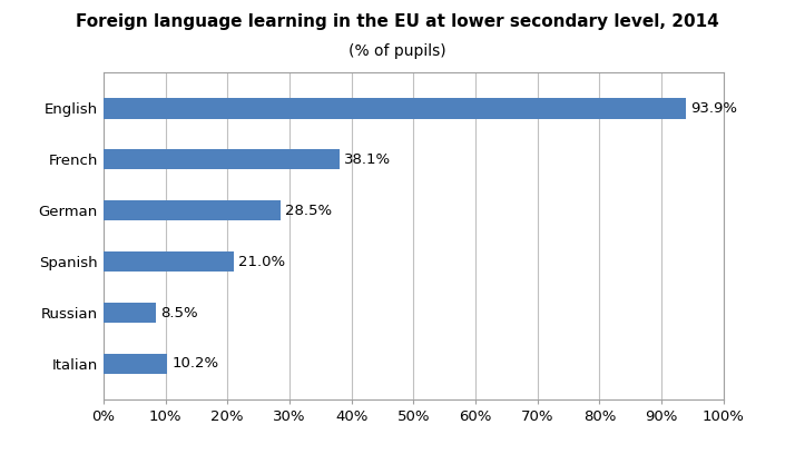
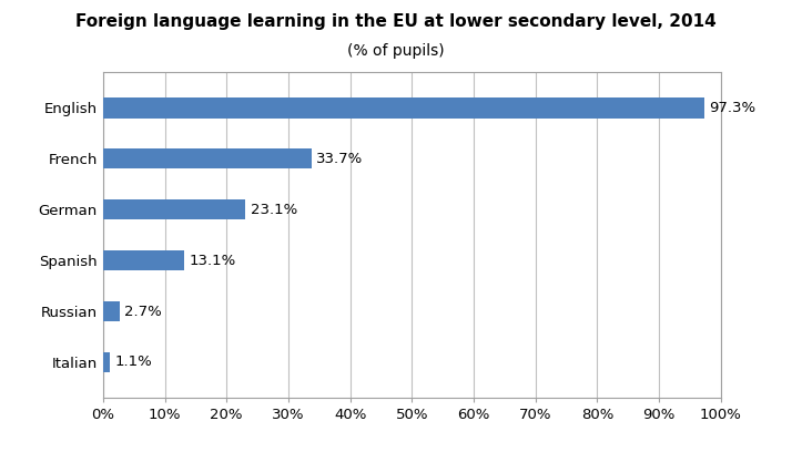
English: 93.9% -> 97.3%
French: 38.1% -> 33.7%
German: 28.5% -> 23.1%
Spanish: 21.0% -> 13.1%
Russian: 8.5% -> 2.7%
Italian: 10.2% -> 1.1%
